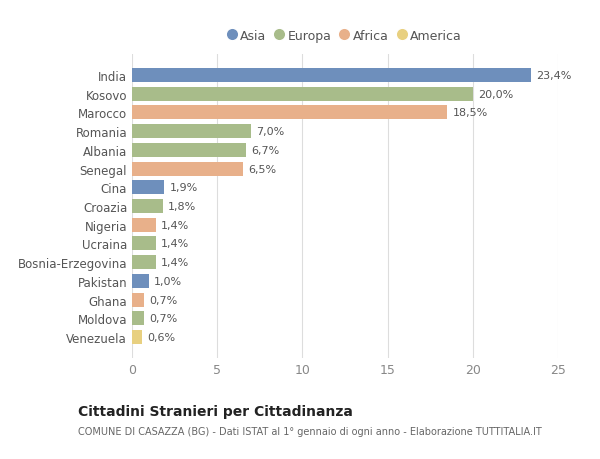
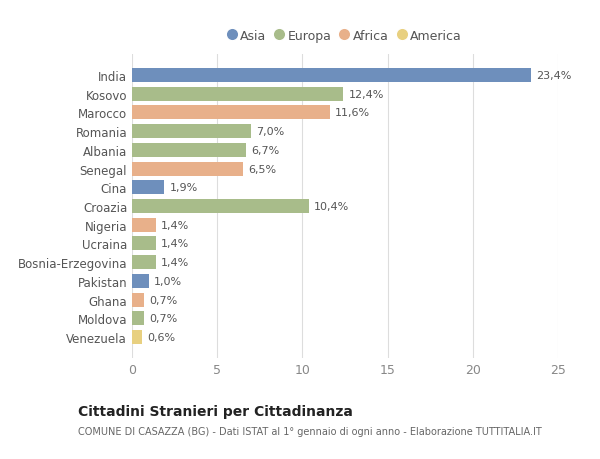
Kosovo: 20,0% -> 12,4%
Marocco: 18,5% -> 11,6%
Croazia: 1,8% -> 10,4%
